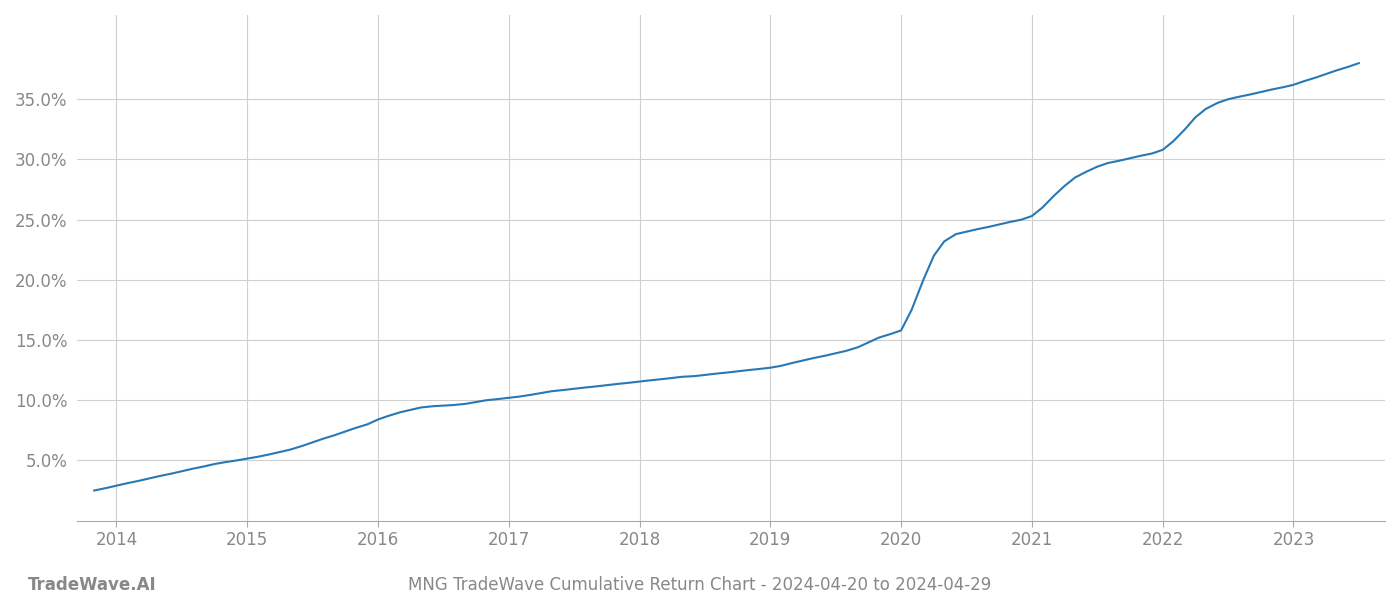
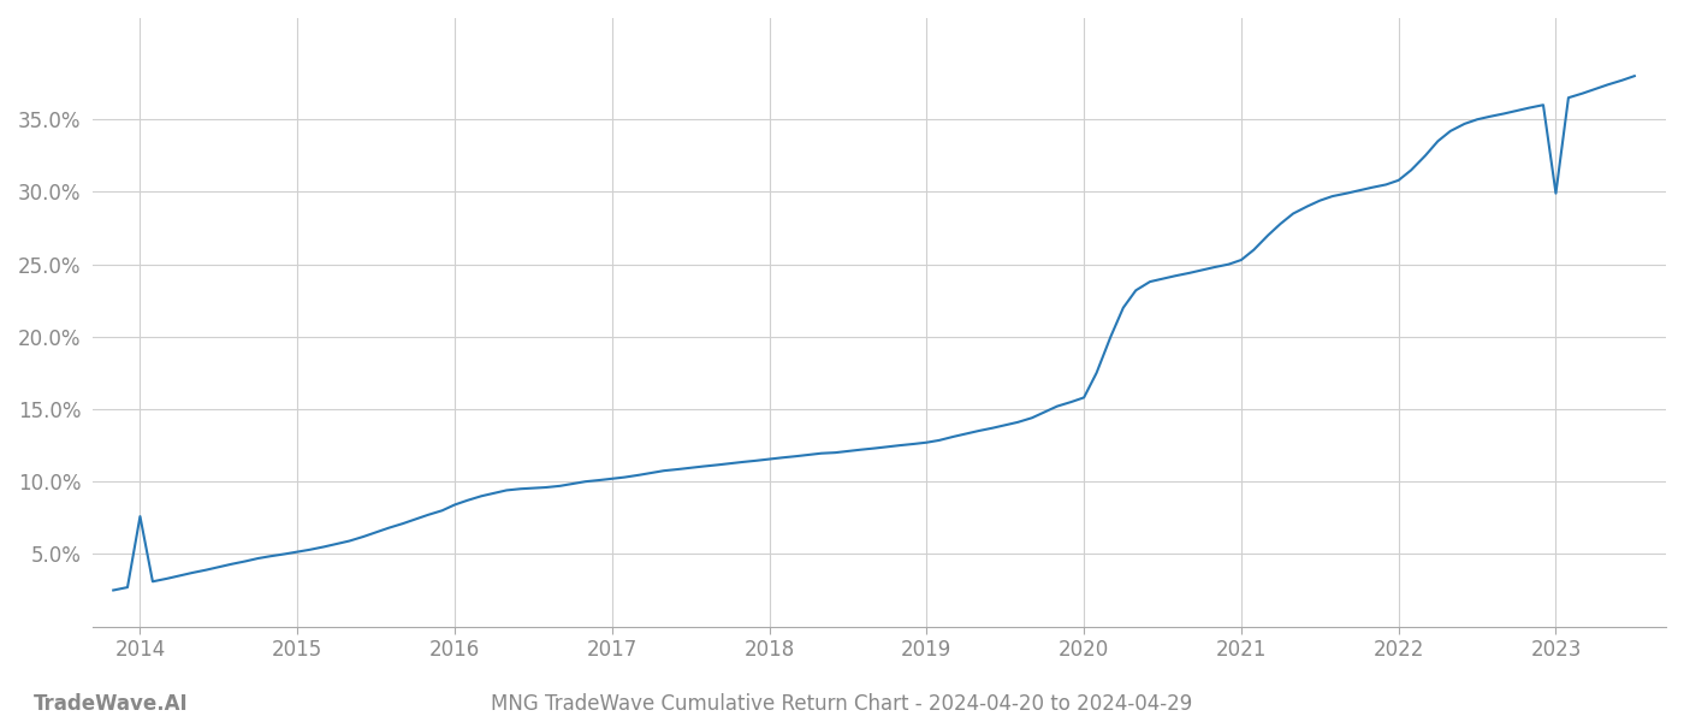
2014: 2.9% -> 7.6%
2023: 36.2% -> 29.9%
